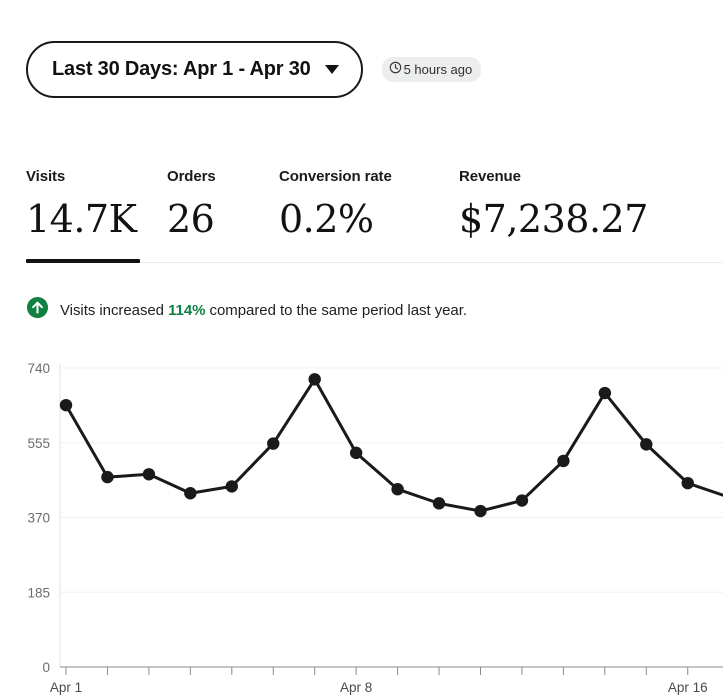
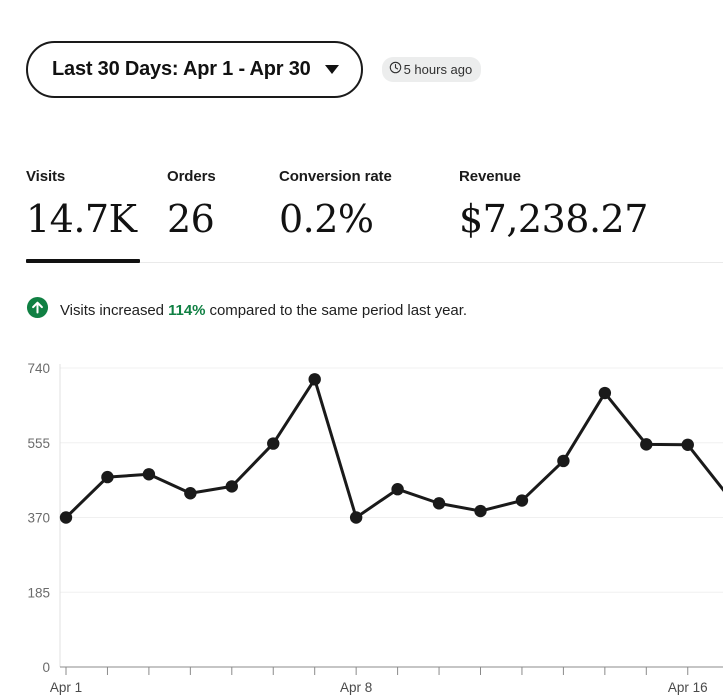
Apr 1: 650 -> 370
Apr 8: 530 -> 370
Apr 16: 460 -> 550
